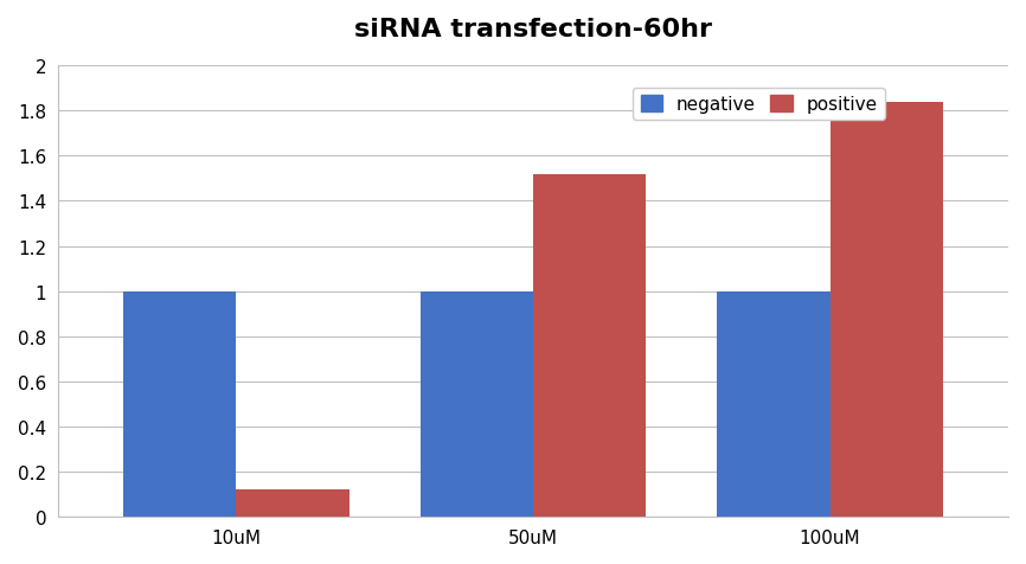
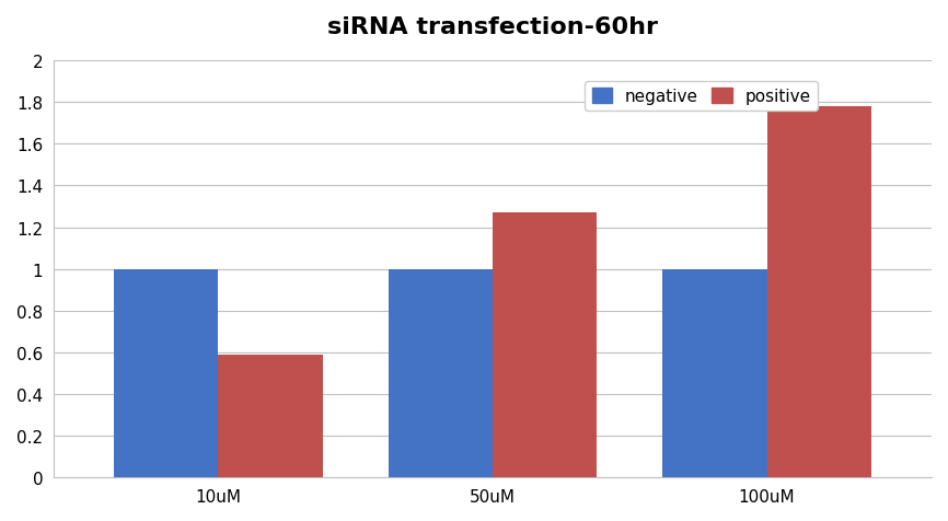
positive/10uM: 0.12 -> 0.59
positive/50uM: 1.52 -> 1.27
positive/100uM: 1.84 -> 1.78
